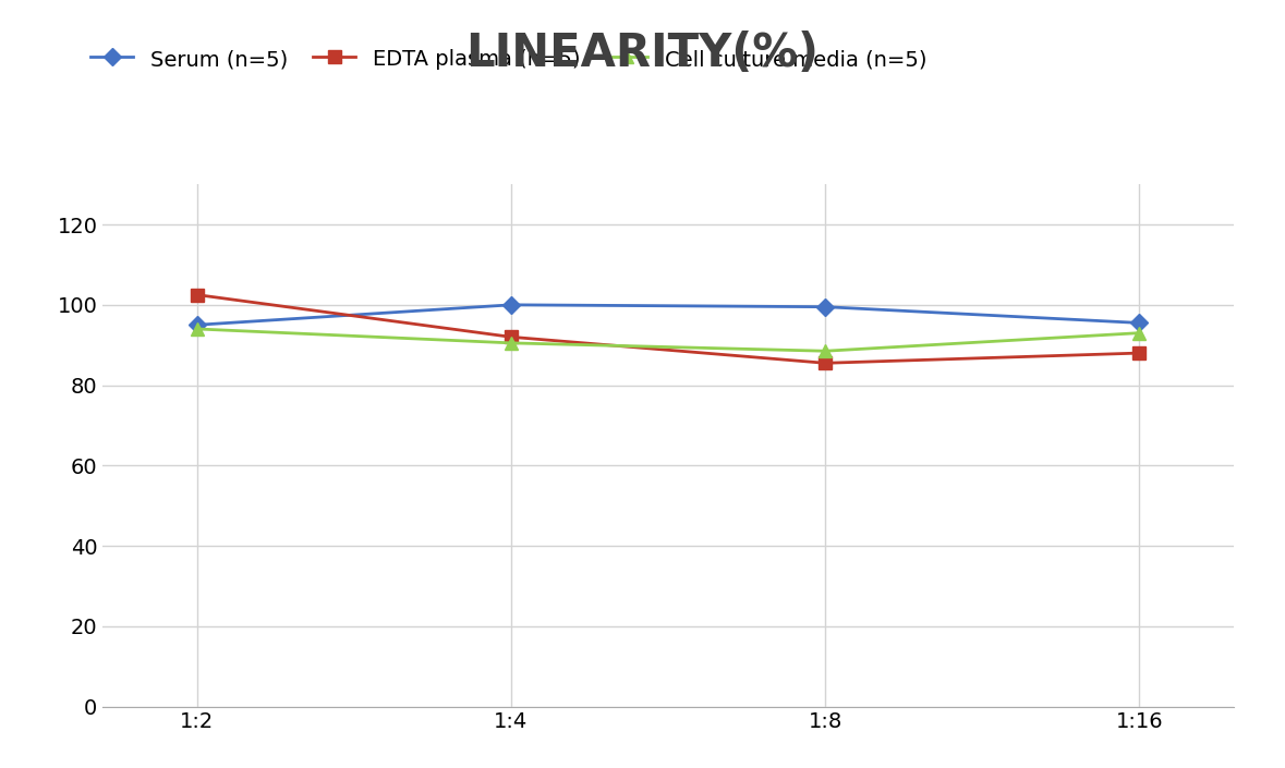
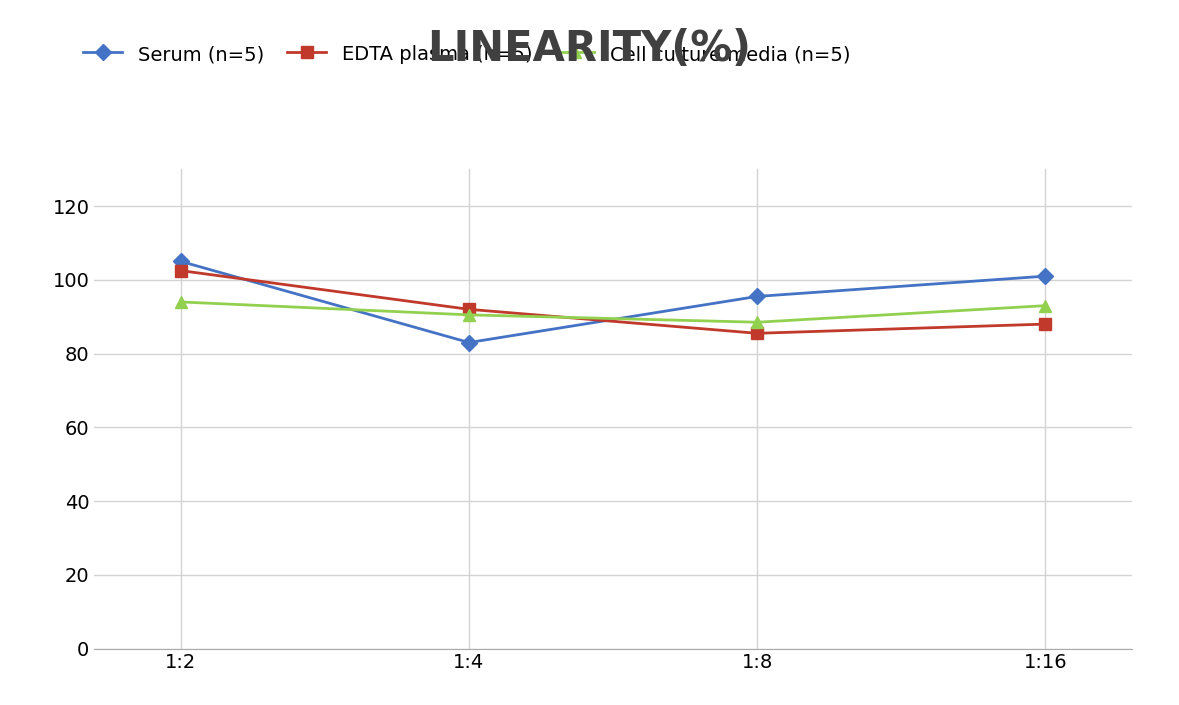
Serum (n=5)/1:2: 95.0 -> 105.0
Serum (n=5)/1:4: 100.0 -> 83.0
Serum (n=5)/1:8: 99.5 -> 95.5
Serum (n=5)/1:16: 95.5 -> 101.0
